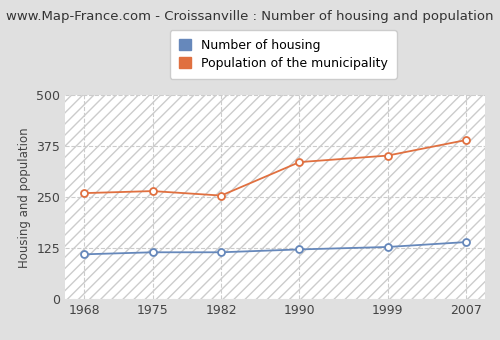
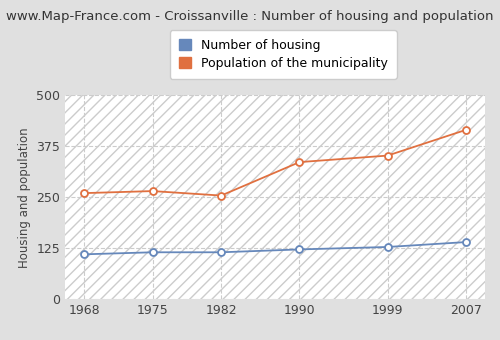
Population of the municipality/2007: 390 -> 415
